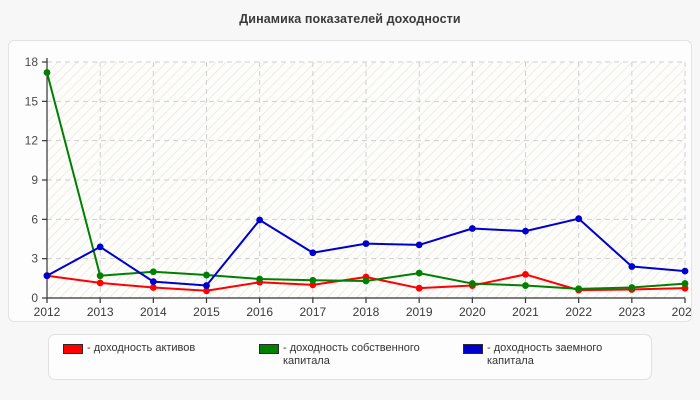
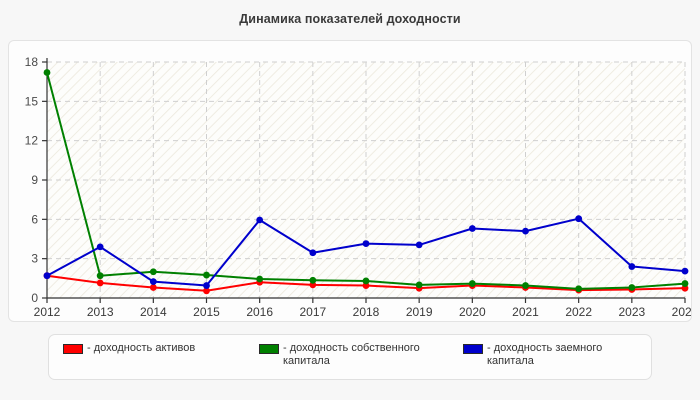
- доходность активов/2018: 1.6 -> 0.9
- доходность собственного капитала/2019: 1.9 -> 1.0
- доходность активов/2021: 1.8 -> 0.8
